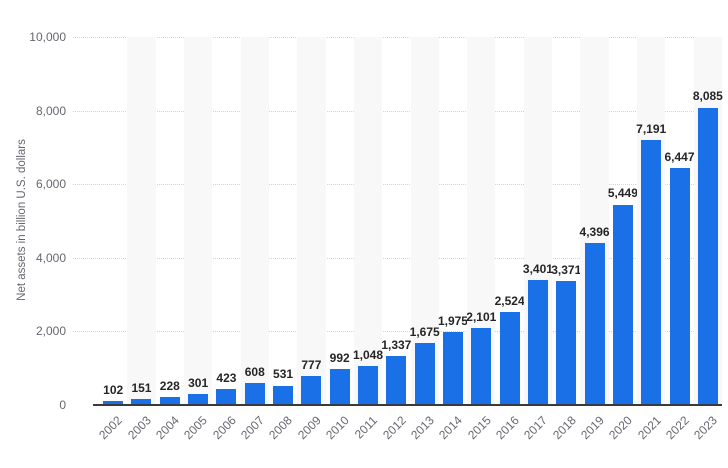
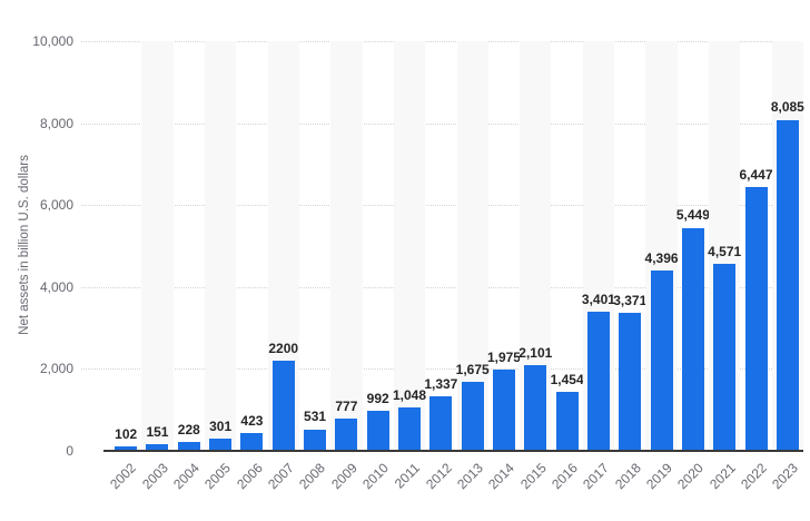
2007: 608 -> 2200
2016: 2,524 -> 1,454
2021: 7,191 -> 4,571
